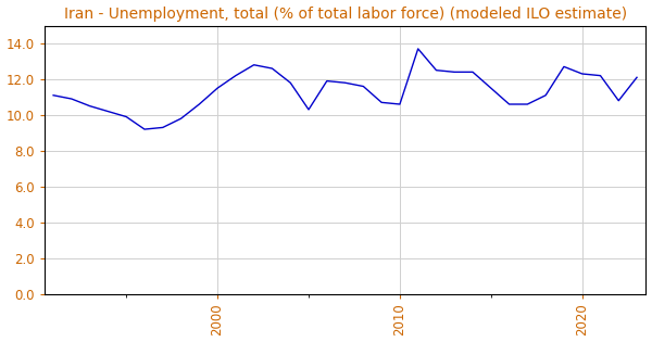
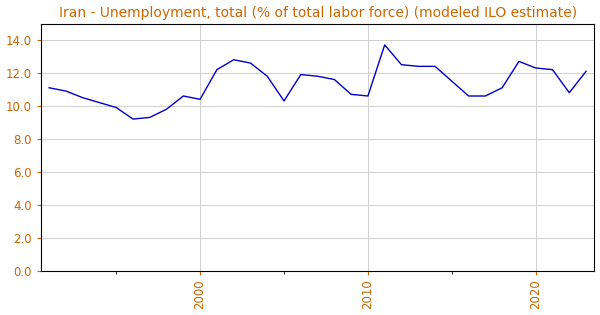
2000: 11.5 -> 10.4
